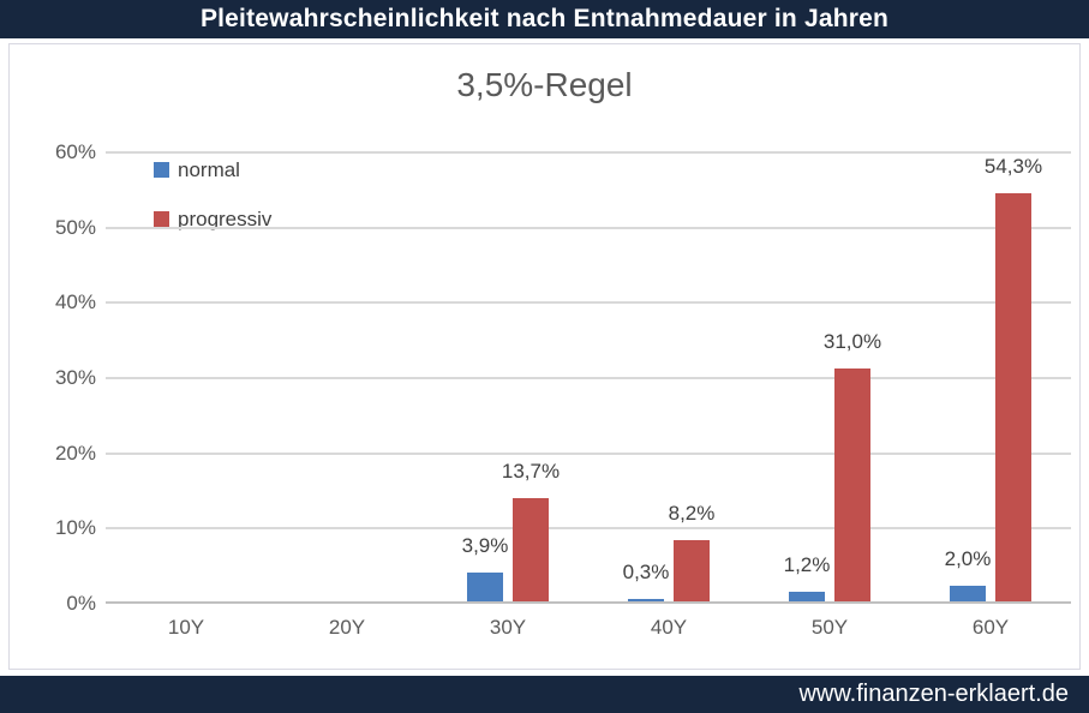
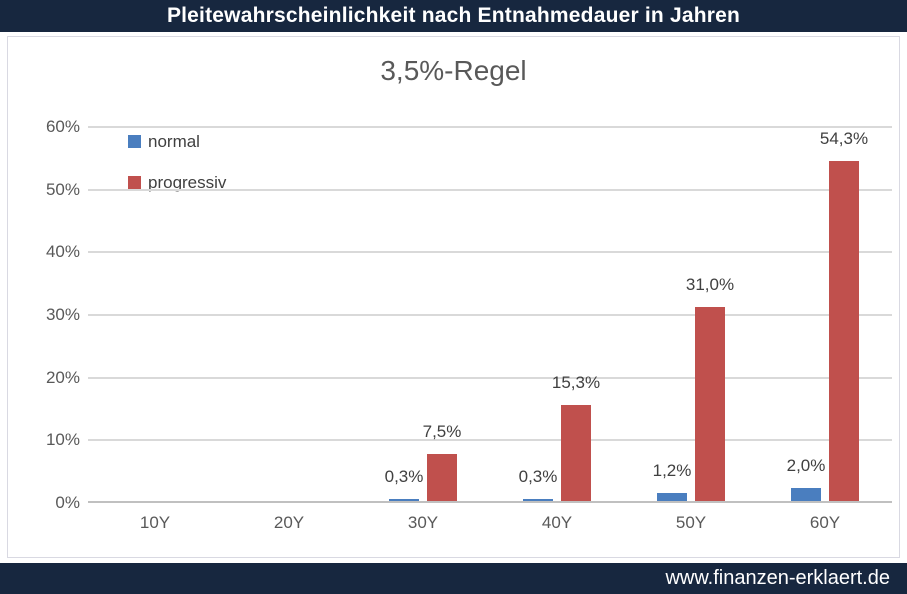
normal/30Y: 3,9% -> 0,3%
progressiv/30Y: 13,7% -> 7,5%
progressiv/40Y: 8,2% -> 15,3%
